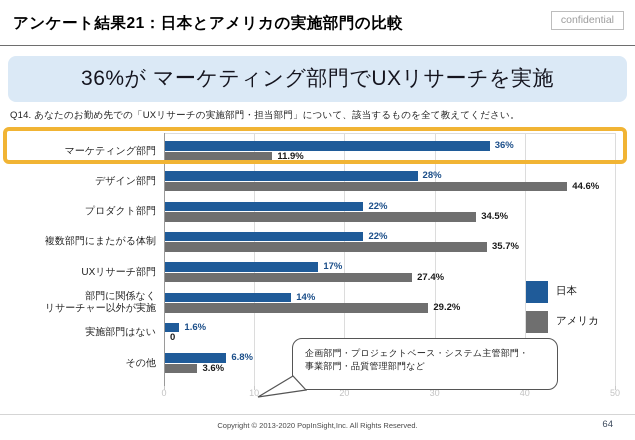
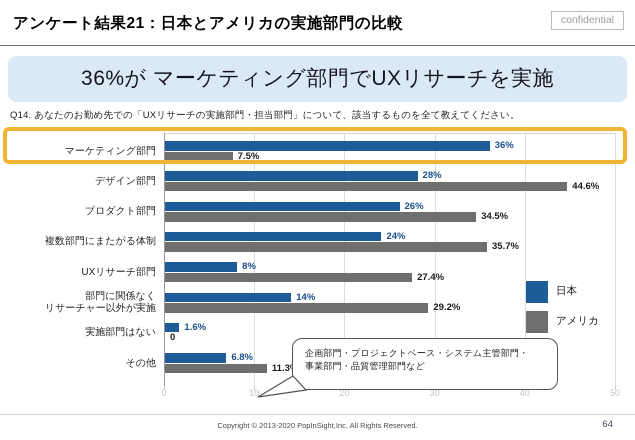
アメリカ/マーケティング部門: 11.9% -> 7.5%
日本/プロダクト部門: 22% -> 26%
日本/複数部門にまたがる体制: 22% -> 24%
日本/UXリサーチ部門: 17% -> 8%
アメリカ/その他: 3.6% -> 11.3%
